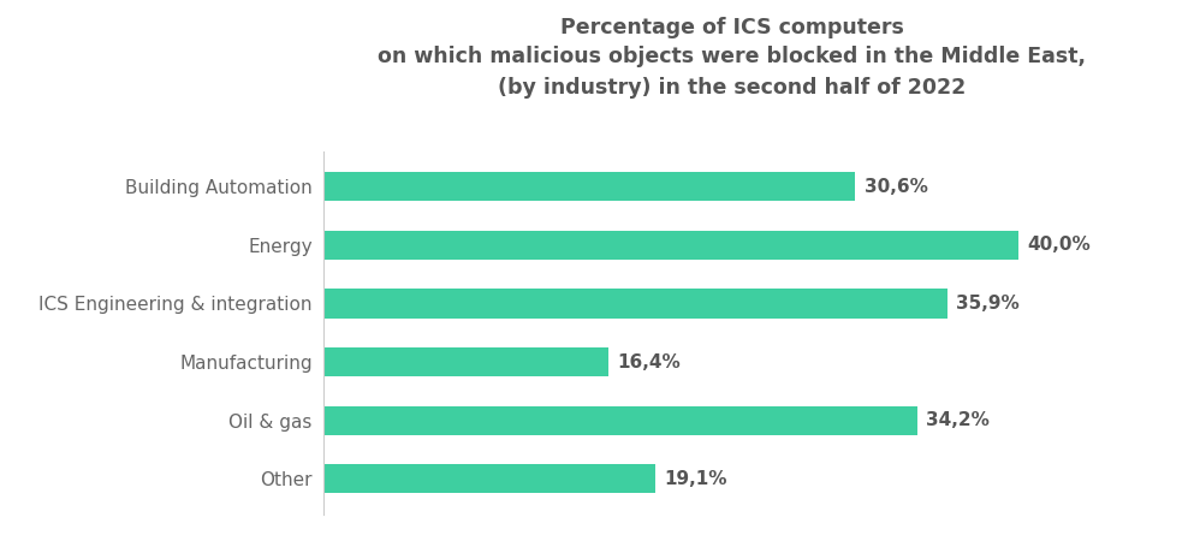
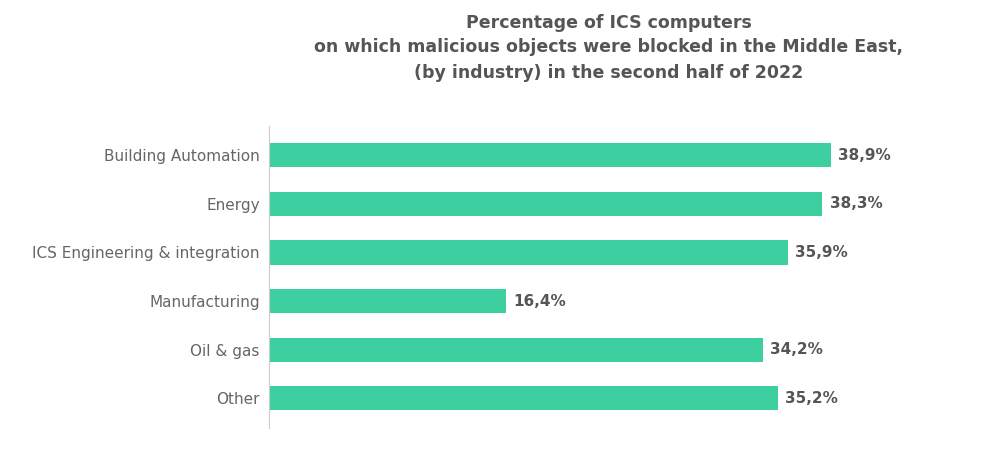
Building Automation: 30,6% -> 38,9%
Energy: 40,0% -> 38,3%
Other: 19,1% -> 35,2%
